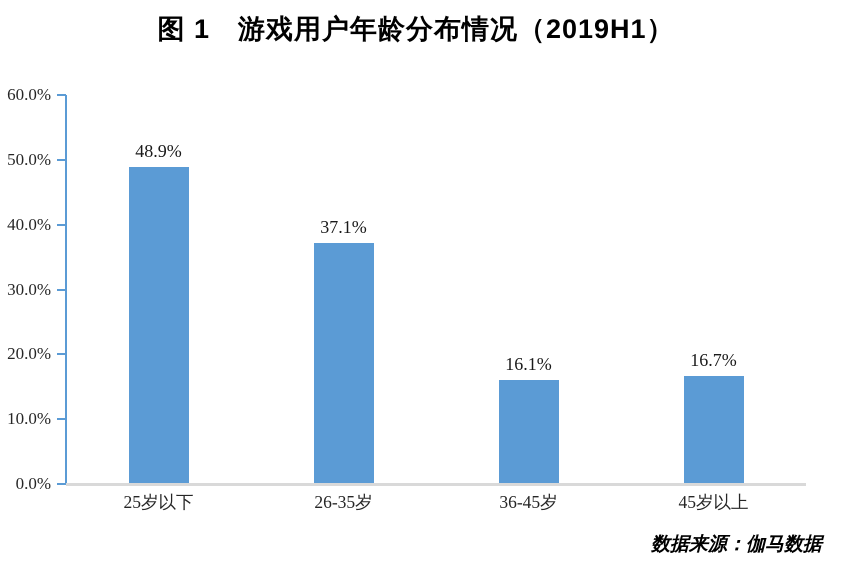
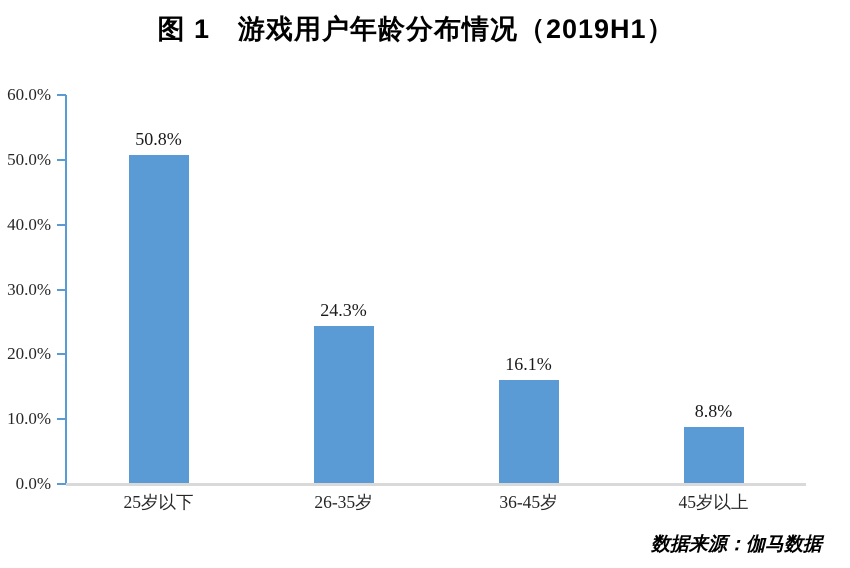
25岁以下: 48.9% -> 50.8%
26-35岁: 37.1% -> 24.3%
45岁以上: 16.7% -> 8.8%
